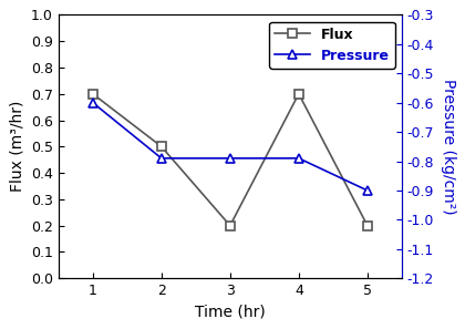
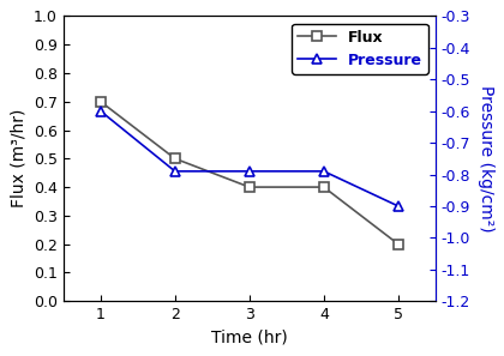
Flux/3: 0.2 -> 0.4
Flux/4: 0.7 -> 0.4
